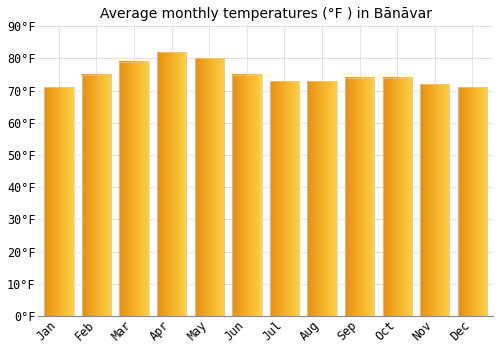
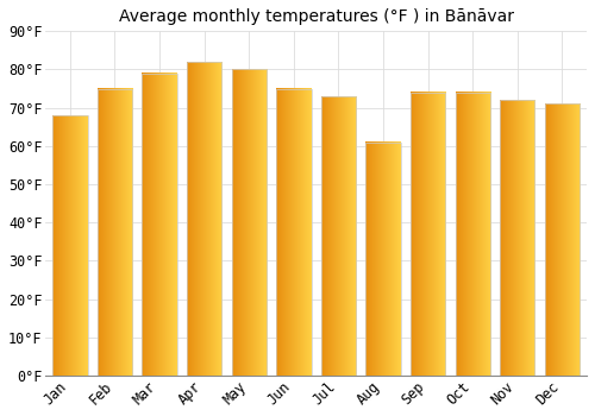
Jan: 71°F -> 68°F
Aug: 73°F -> 61°F
